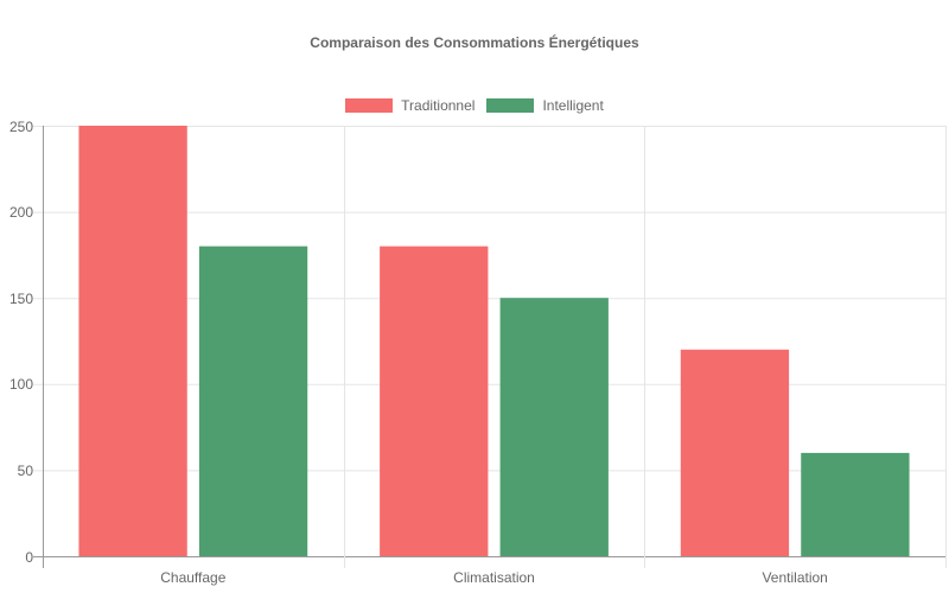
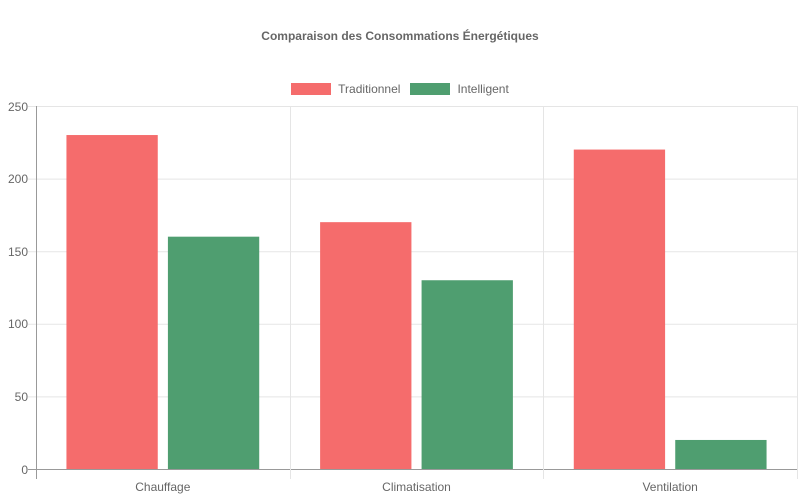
Traditionnel/Chauffage: 250 -> 230
Intelligent/Chauffage: 180 -> 160
Traditionnel/Climatisation: 180 -> 170
Intelligent/Climatisation: 150 -> 130
Traditionnel/Ventilation: 120 -> 220
Intelligent/Ventilation: 60 -> 20
